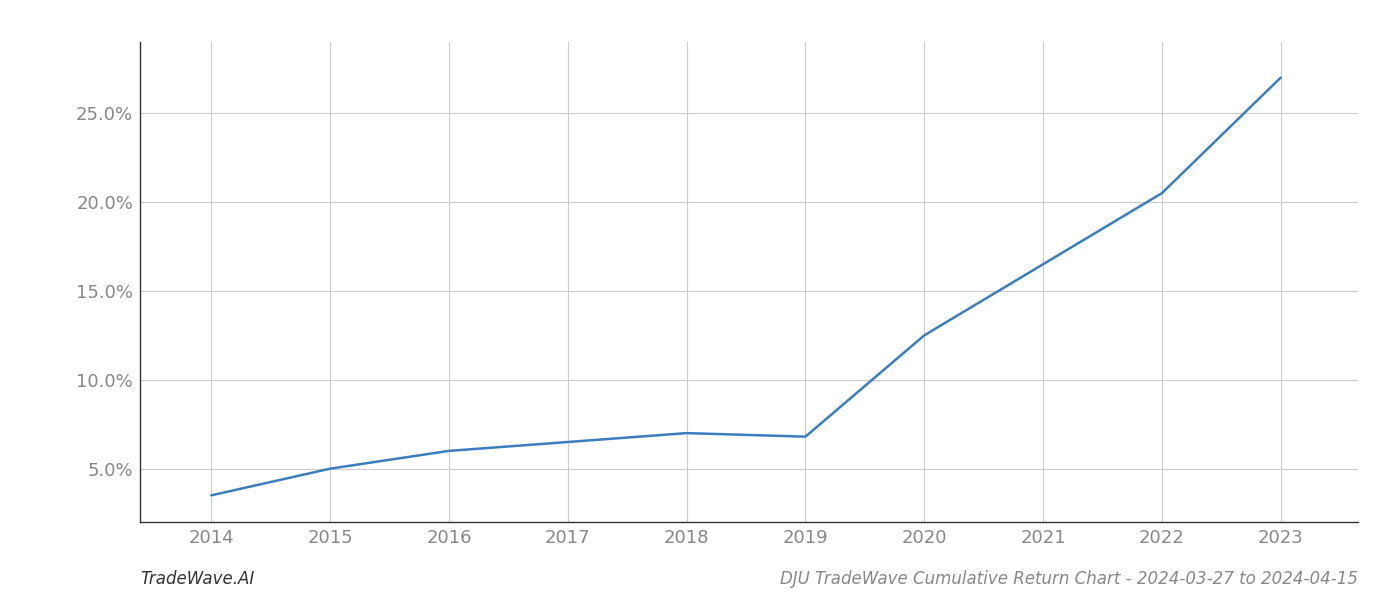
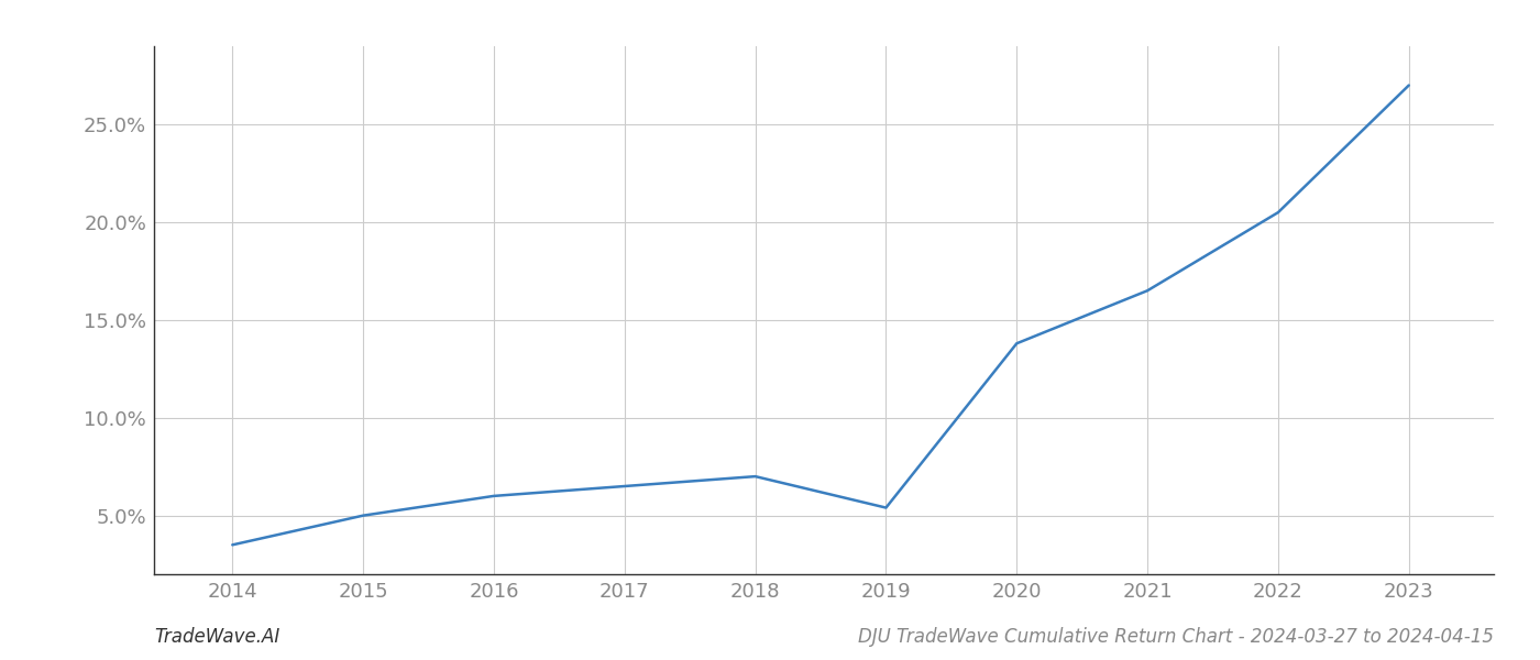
2019: 6.8% -> 5.4%
2020: 12.5% -> 13.8%
